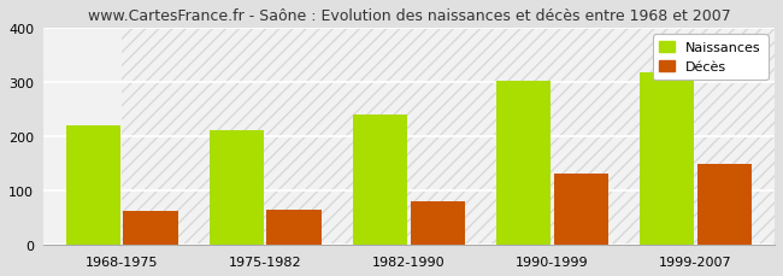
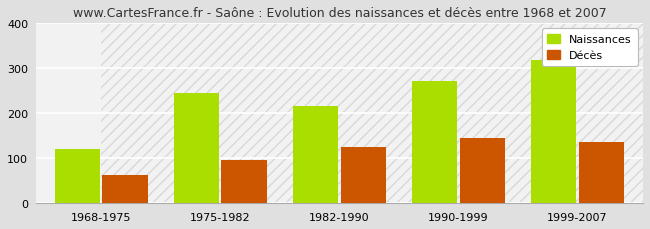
Naissances/1968-1975: 220 -> 120
Naissances/1975-1982: 212 -> 245
Décès/1975-1982: 65 -> 95
Naissances/1982-1990: 240 -> 215
Décès/1982-1990: 80 -> 125
Naissances/1990-1999: 302 -> 270
Décès/1990-1999: 132 -> 145
Décès/1999-2007: 148 -> 135
